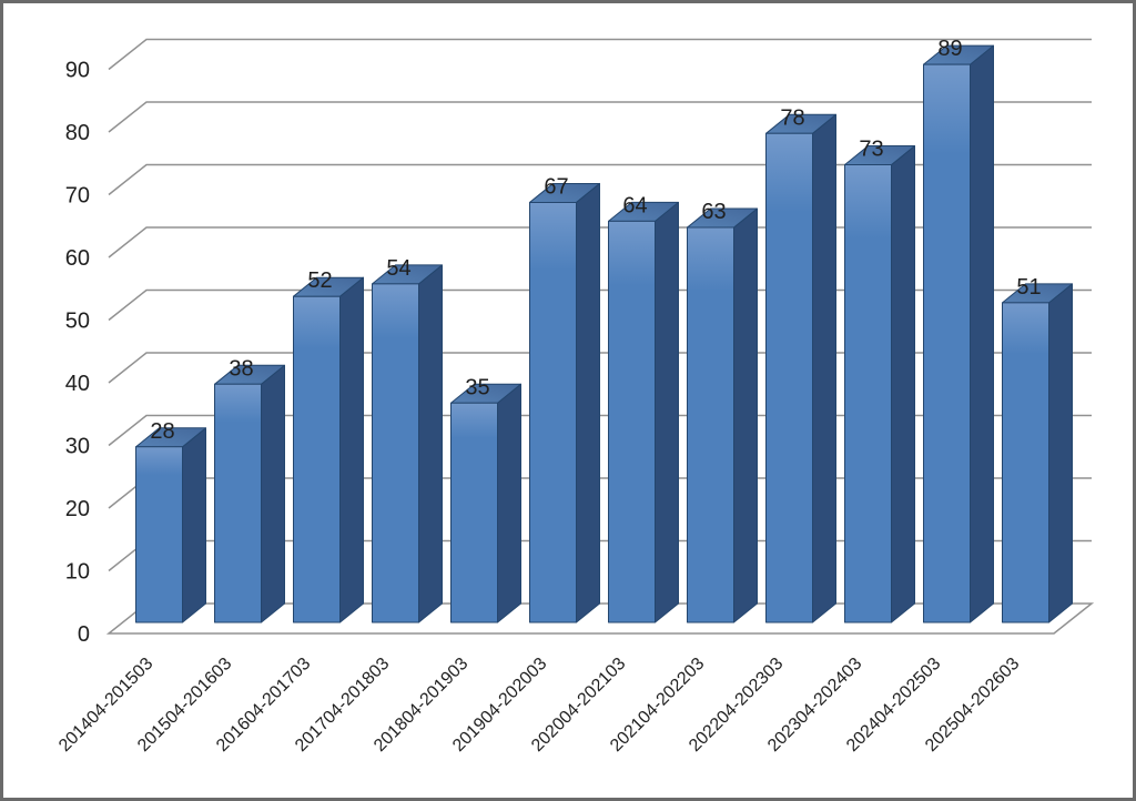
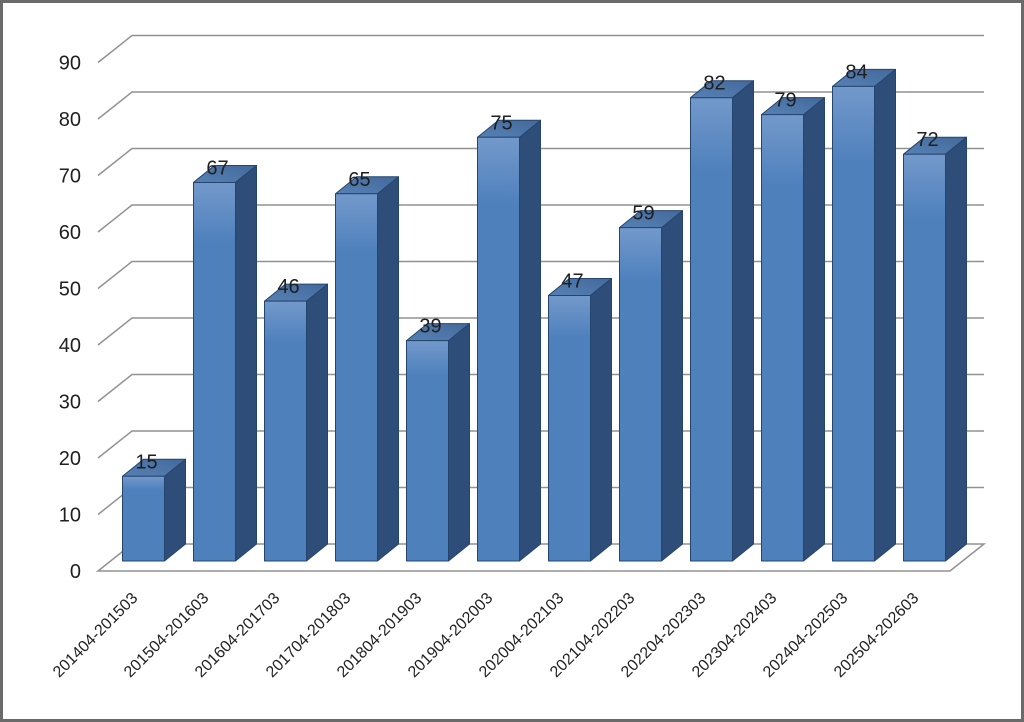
201404-201503: 28 -> 15
201504-201603: 38 -> 67
201604-201703: 52 -> 46
201704-201803: 54 -> 65
201804-201903: 35 -> 39
201904-202003: 67 -> 75
202004-202103: 64 -> 47
202104-202203: 63 -> 59
202204-202303: 78 -> 82
202304-202403: 73 -> 79
202404-202503: 89 -> 84
202504-202603: 51 -> 72
